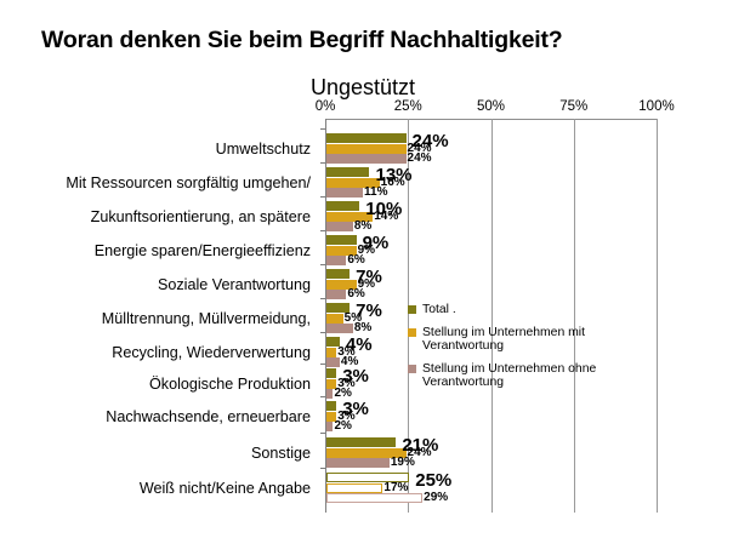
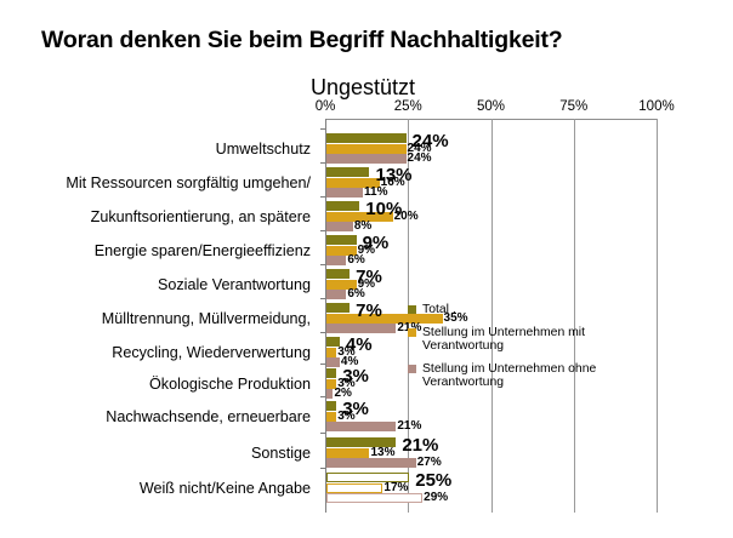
Stellung im Unternehmen mit Verantwortung/Zukunftsorientierung, an spätere: 14% -> 20%
Stellung im Unternehmen mit Verantwortung/Mülltrennung, Müllvermeidung,: 5% -> 35%
Stellung im Unternehmen ohne Verantwortung/Mülltrennung, Müllvermeidung,: 8% -> 21%
Stellung im Unternehmen ohne Verantwortung/Nachwachsende, erneuerbare: 2% -> 21%
Stellung im Unternehmen mit Verantwortung/Sonstige: 24% -> 13%
Stellung im Unternehmen ohne Verantwortung/Sonstige: 19% -> 27%
